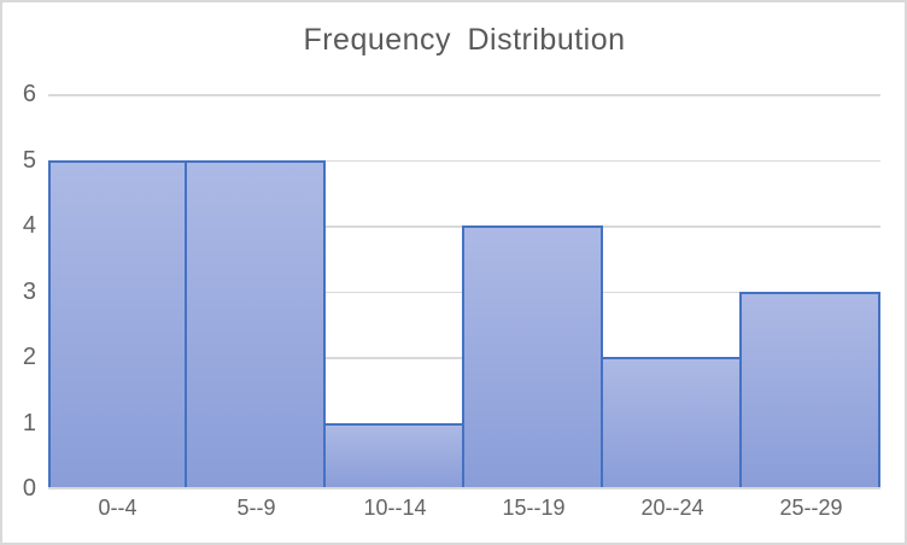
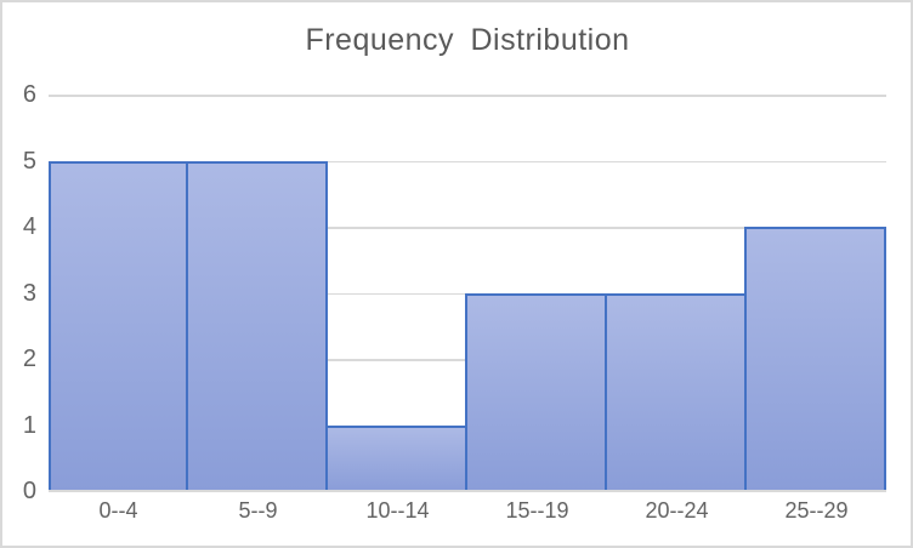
15--19: 4 -> 3
20--24: 2 -> 3
25--29: 3 -> 4
